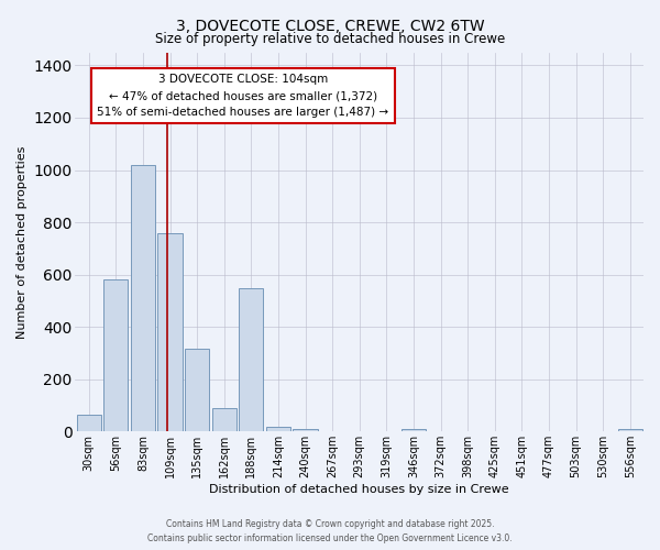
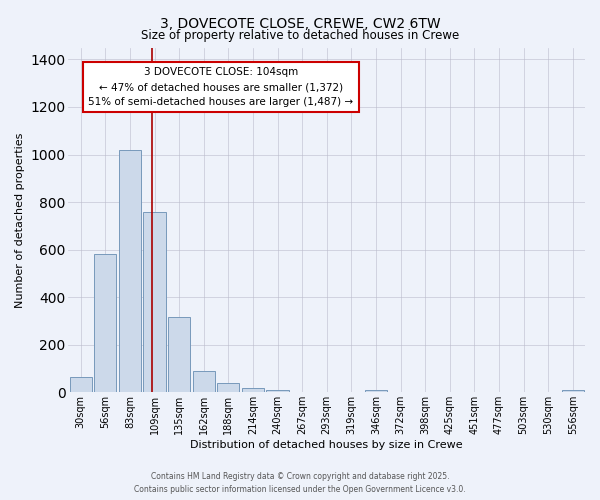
188sqm: 550 -> 40
